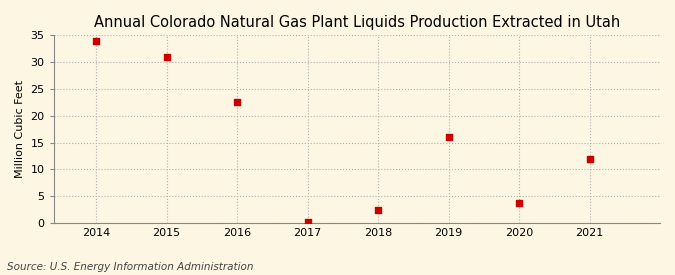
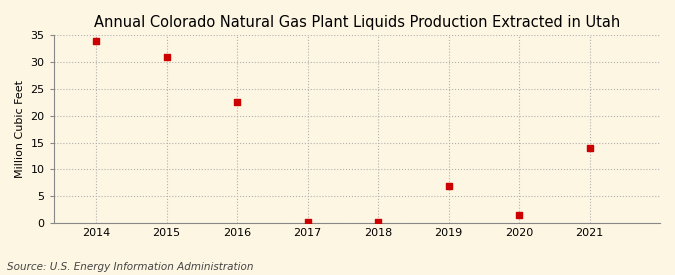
2018: 2.4 -> 0.1
2019: 16.0 -> 7.0
2020: 3.8 -> 1.5
2021: 12.0 -> 14.0
